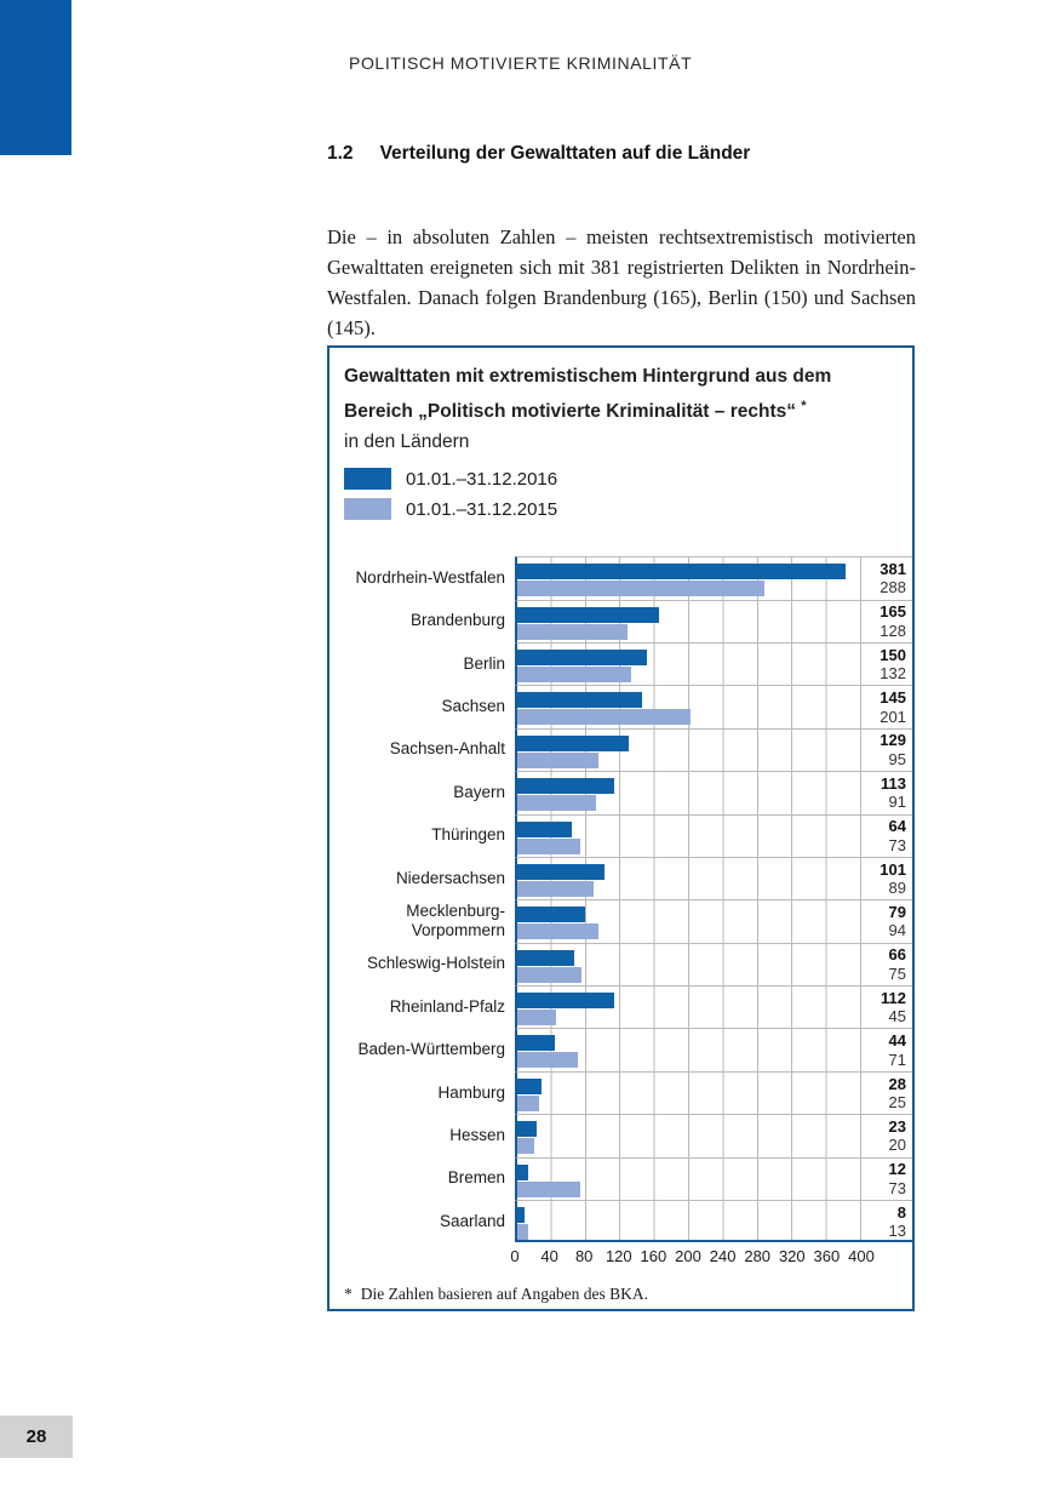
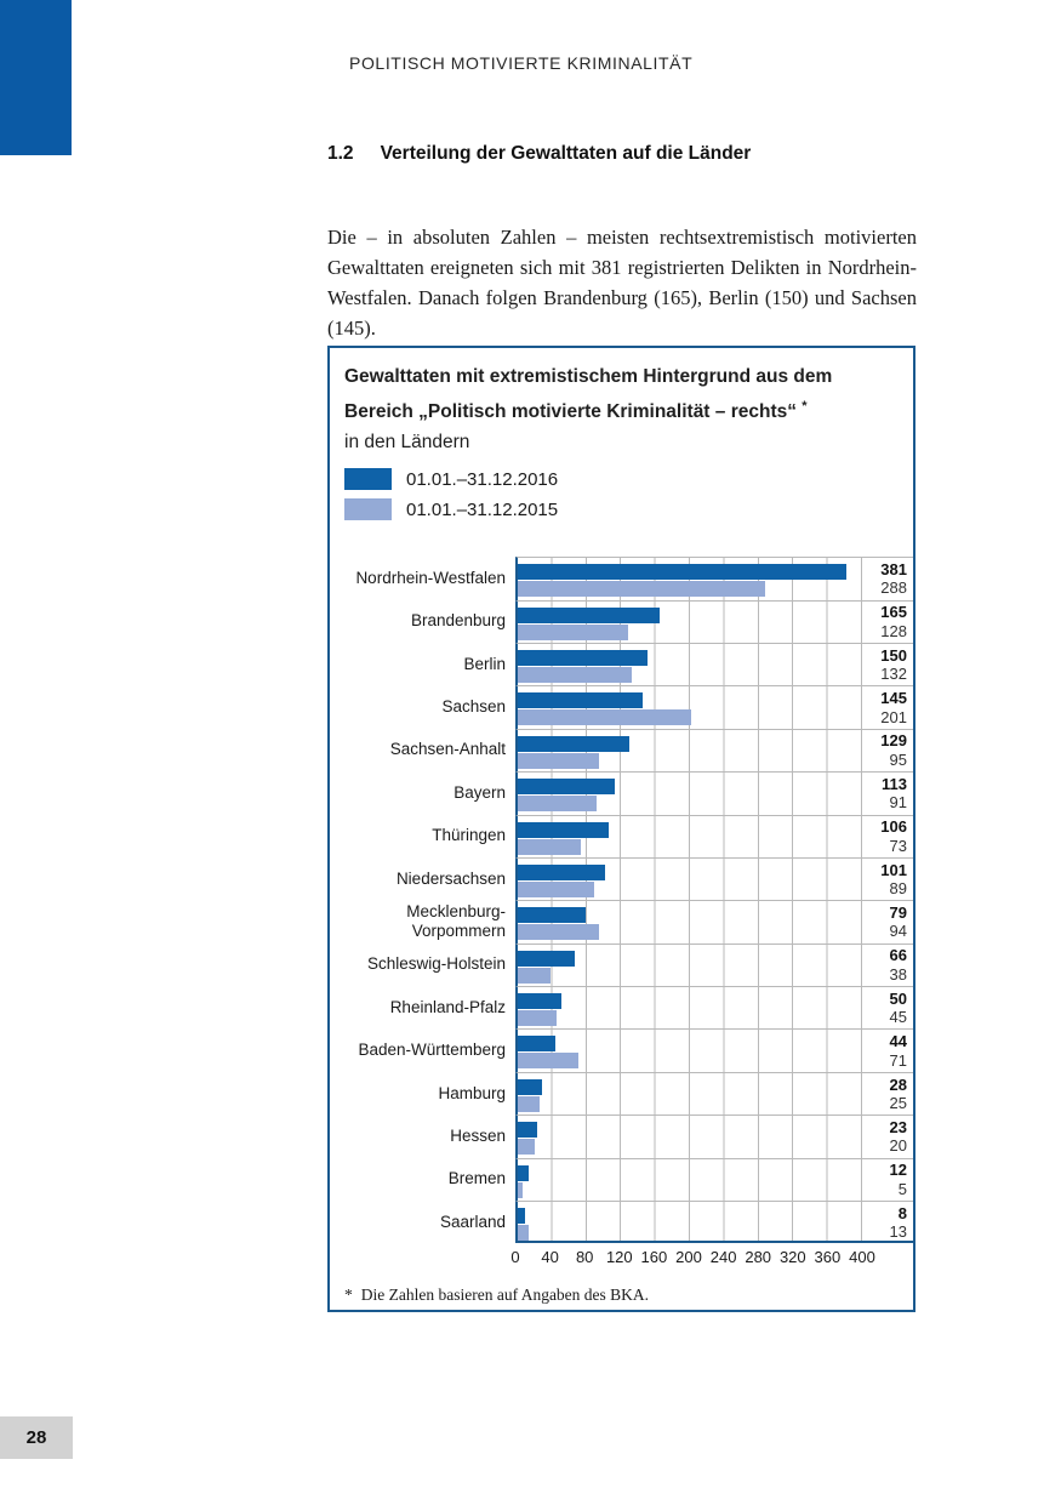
01.01.–31.12.2016/Thüringen: 64 -> 106
01.01.–31.12.2015/Schleswig-Holstein: 75 -> 38
01.01.–31.12.2016/Rheinland-Pfalz: 112 -> 50
01.01.–31.12.2015/Bremen: 73 -> 5
